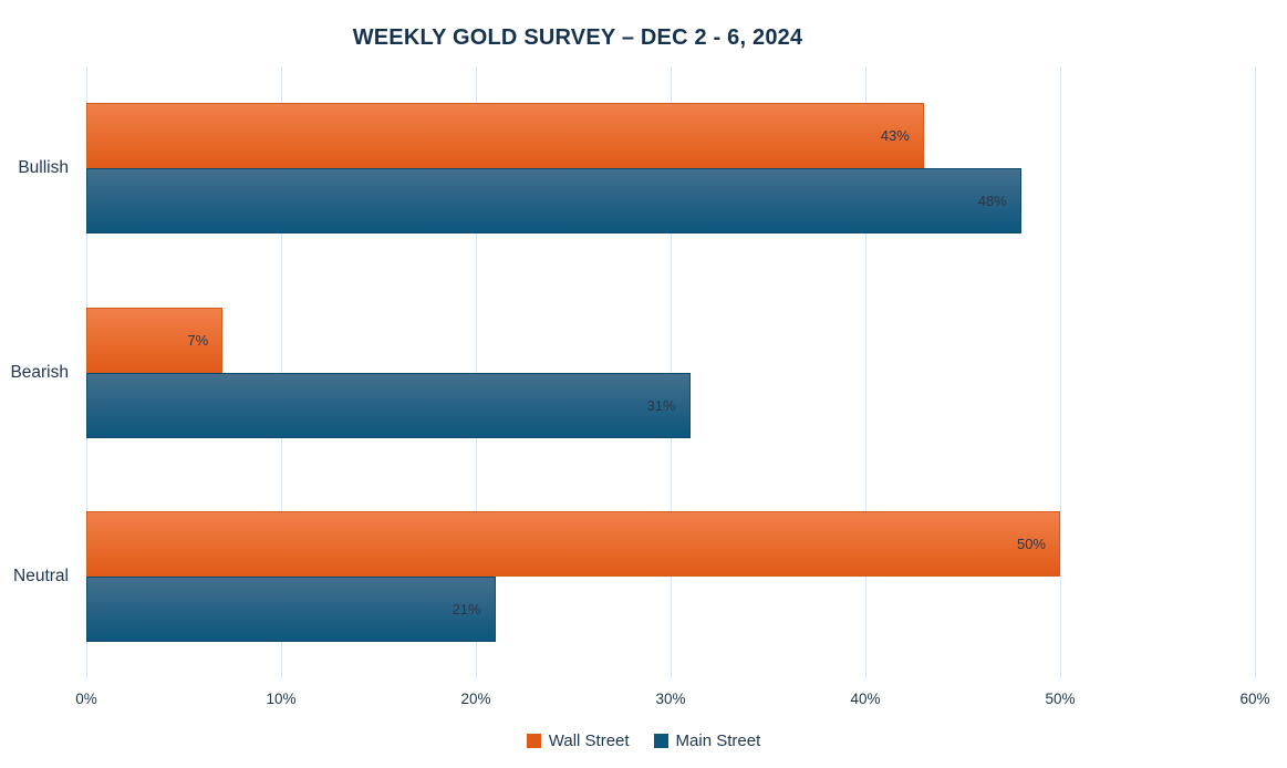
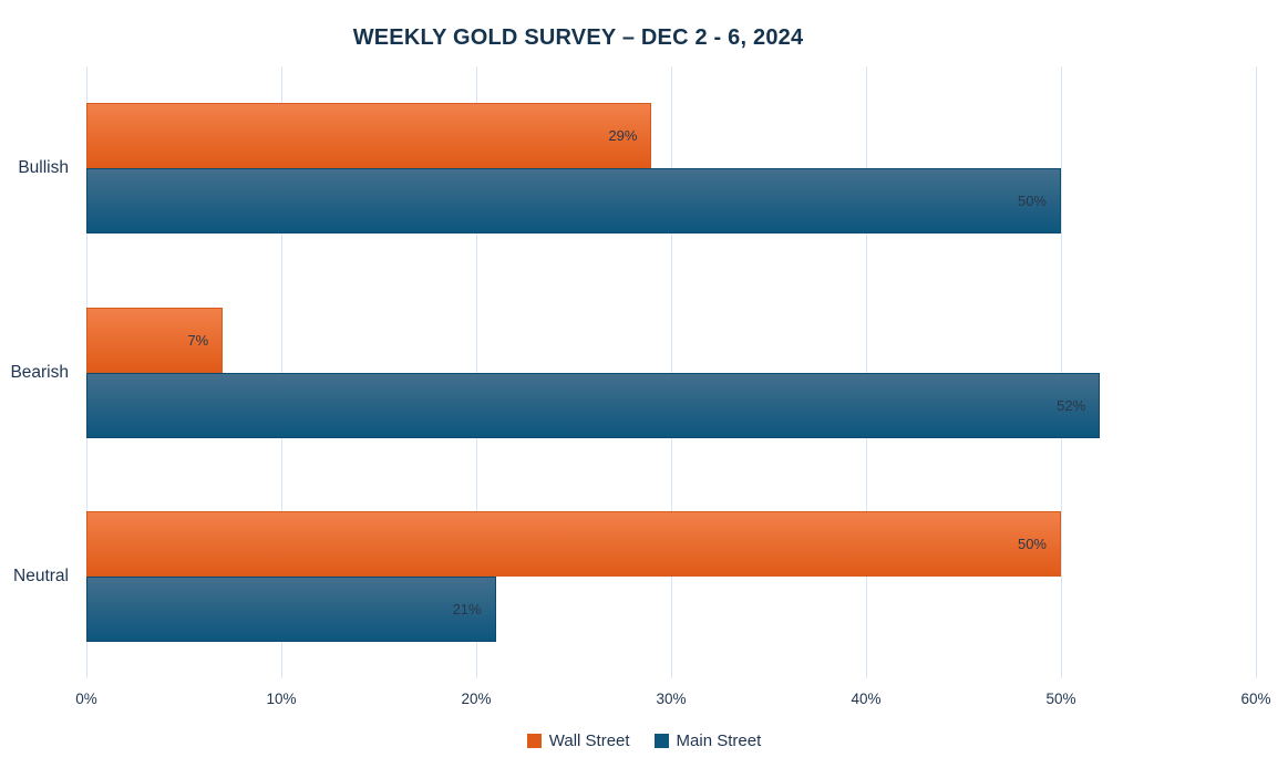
Wall Street/Bullish: 43% -> 29%
Main Street/Bullish: 48% -> 50%
Main Street/Bearish: 31% -> 52%
